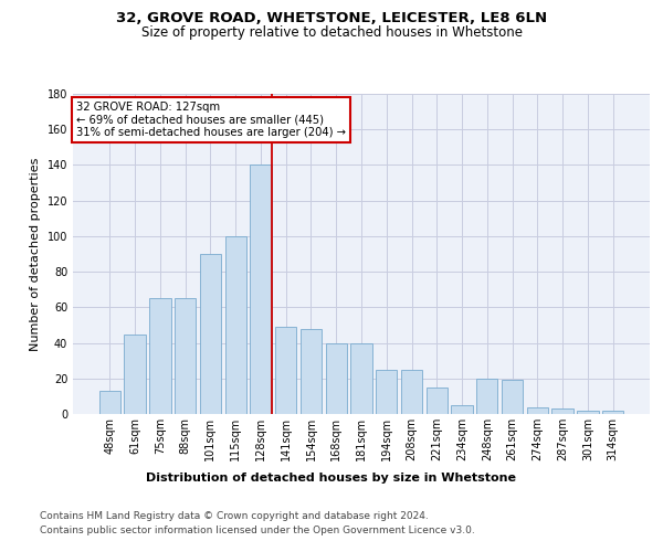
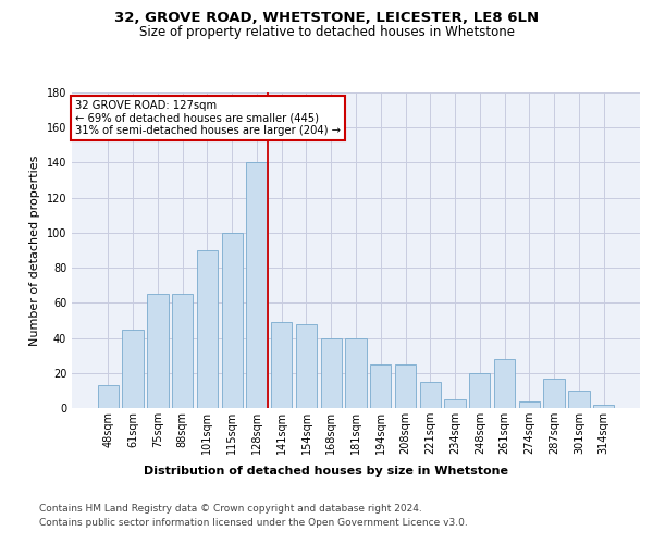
261sqm: 19 -> 28
287sqm: 3 -> 17
301sqm: 2 -> 10
